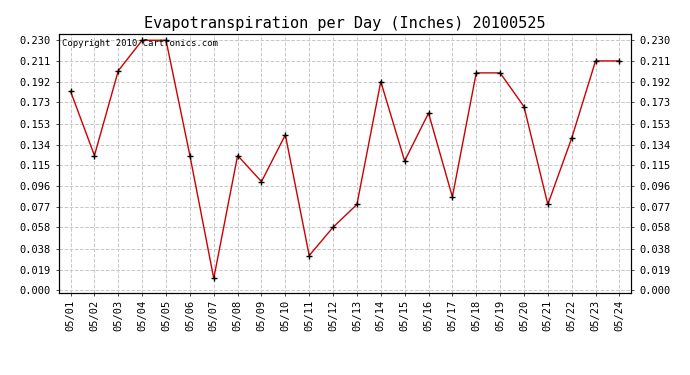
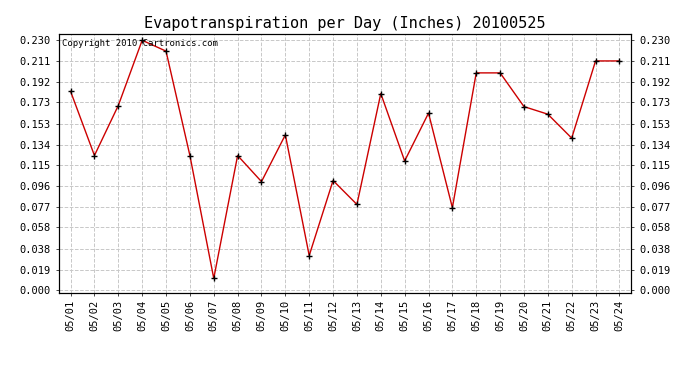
05/03: 0.202 -> 0.170
05/05: 0.230 -> 0.220
05/12: 0.058 -> 0.101
05/14: 0.192 -> 0.181
05/17: 0.086 -> 0.076
05/21: 0.079 -> 0.162
